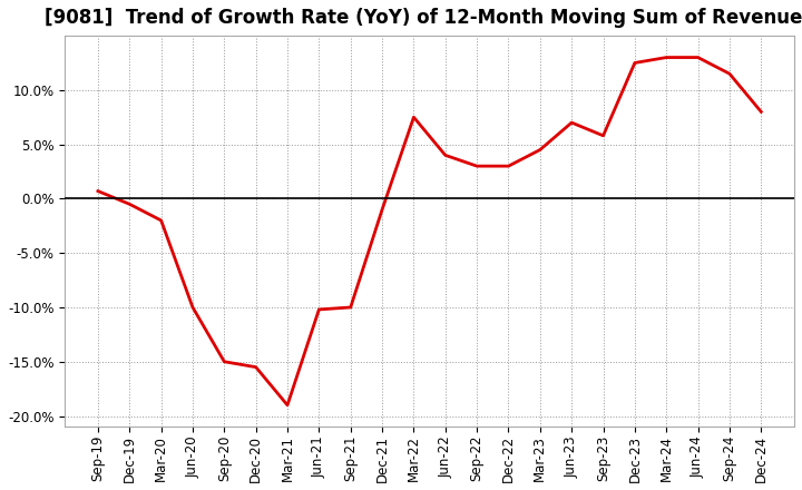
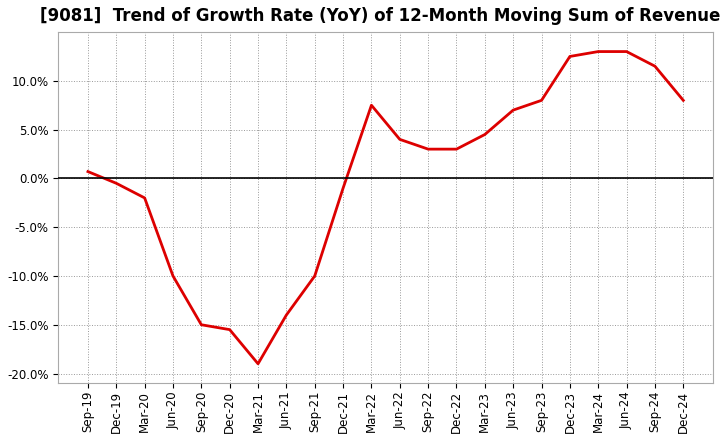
Jun-21: -10.2% -> -14.0%
Sep-23: 5.8% -> 8.0%
